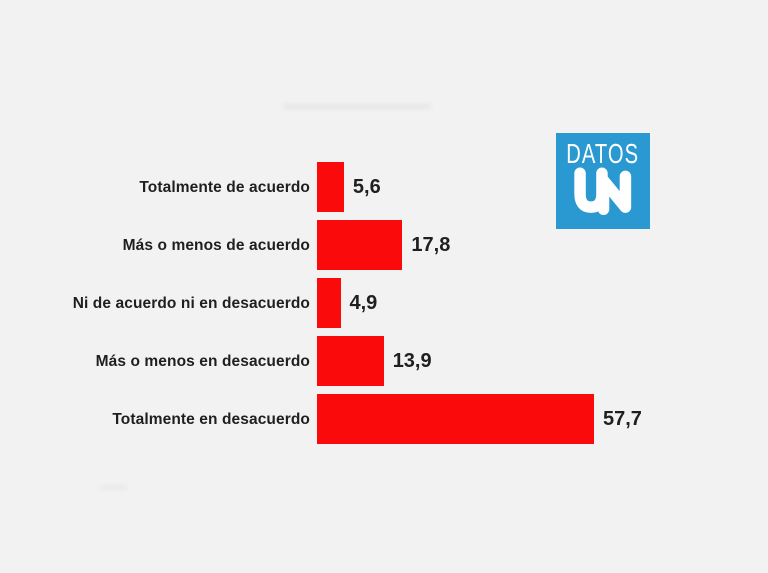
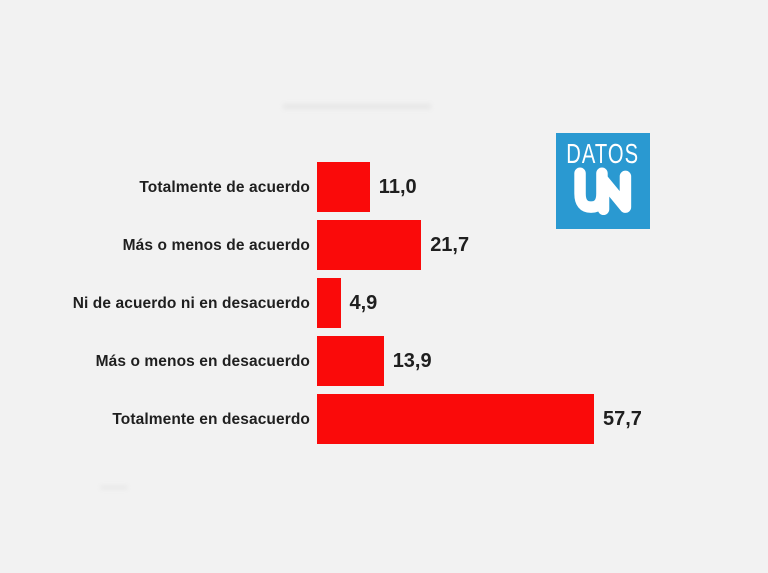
Totalmente de acuerdo: 5,6 -> 11,0
Más o menos de acuerdo: 17,8 -> 21,7
